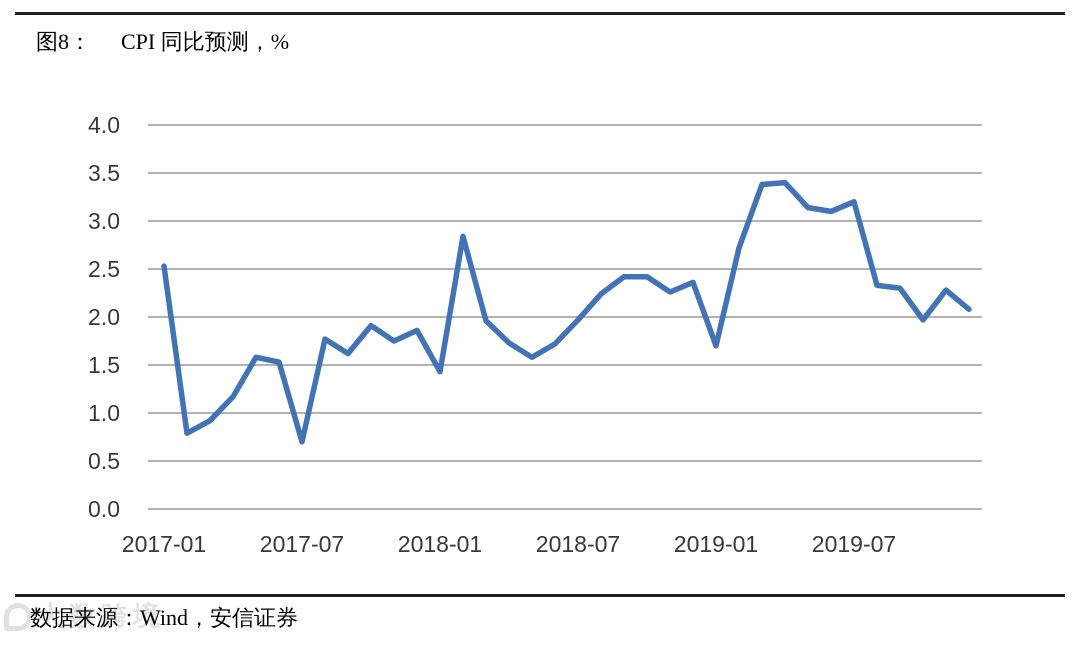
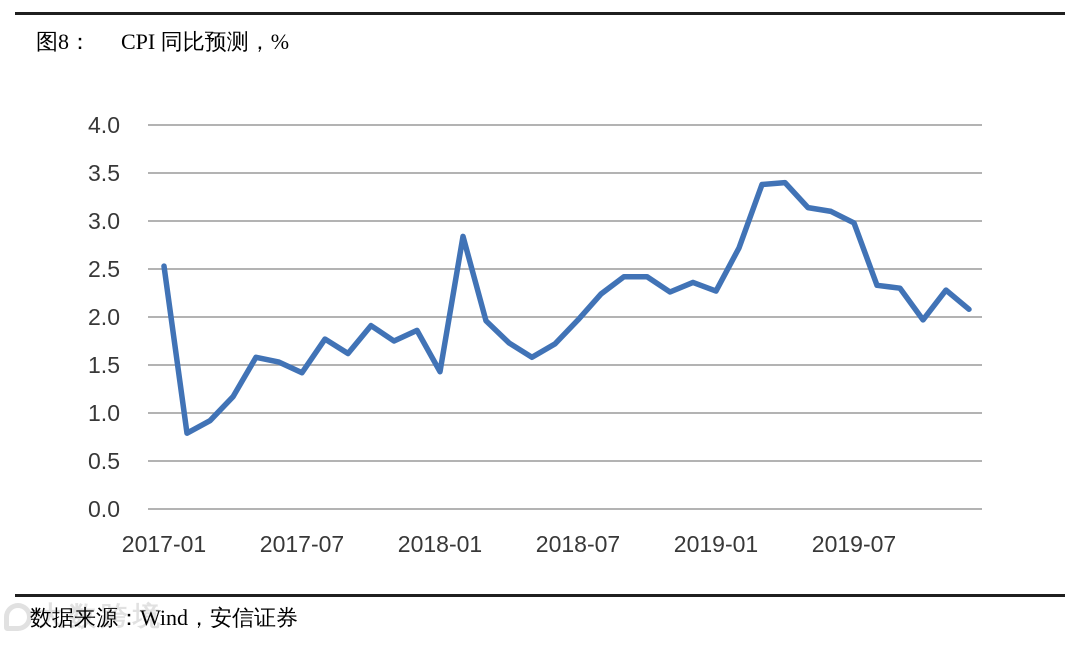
2017-07: 0.7 -> 1.4
2019-01: 1.7 -> 2.3
2019-07: 3.2 -> 3.0
